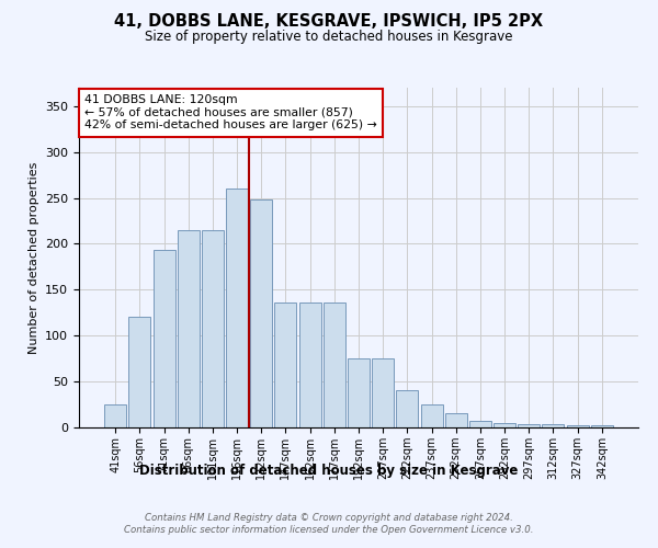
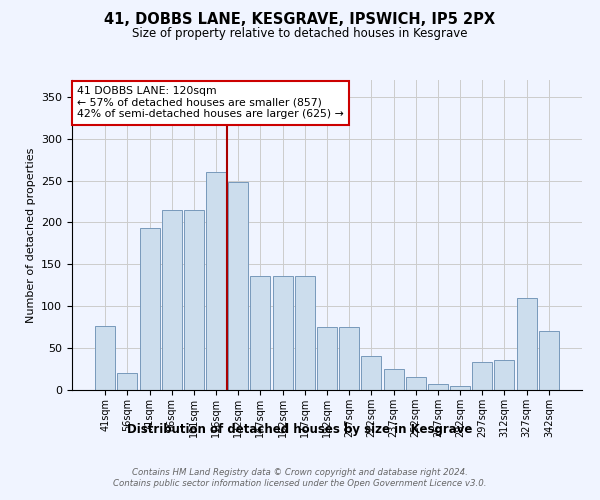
41sqm: 25 -> 76
56sqm: 120 -> 20
297sqm: 4 -> 34
312sqm: 3 -> 36
327sqm: 2 -> 110
342sqm: 2 -> 70
